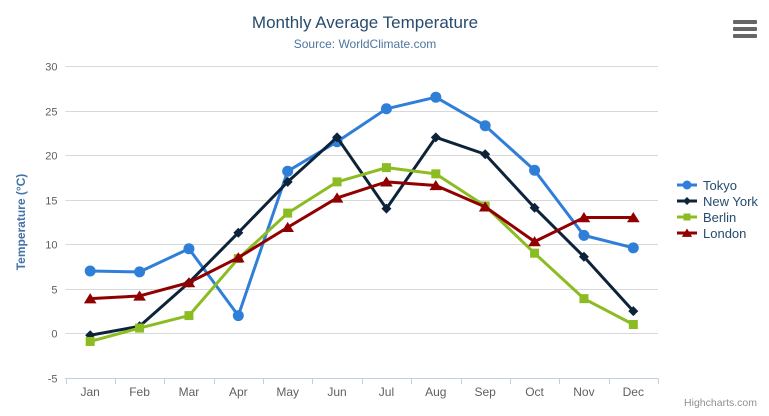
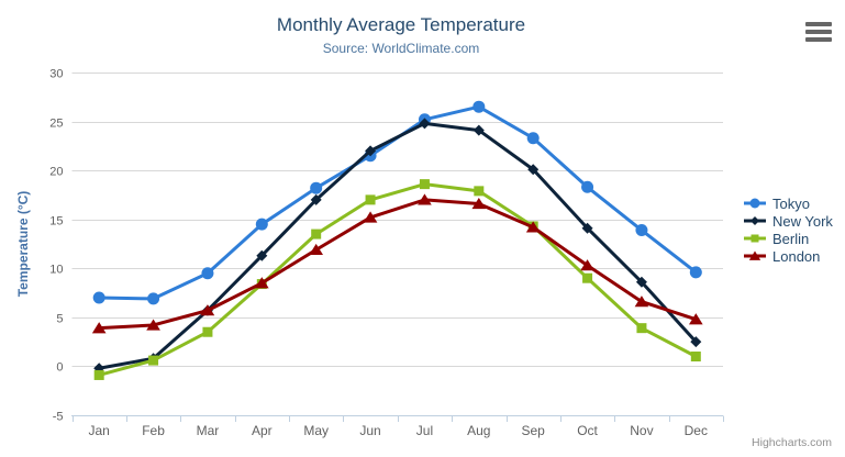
Berlin/Mar: 2 -> 4
Tokyo/Apr: 2 -> 14
New York/Jul: 14 -> 25
New York/Aug: 22 -> 24
Tokyo/Nov: 11 -> 14
London/Nov: 13 -> 7
London/Dec: 13 -> 5
